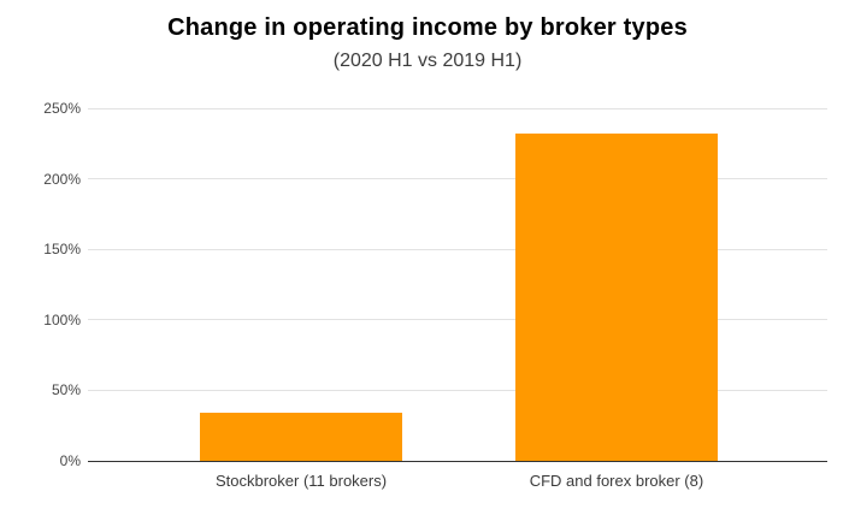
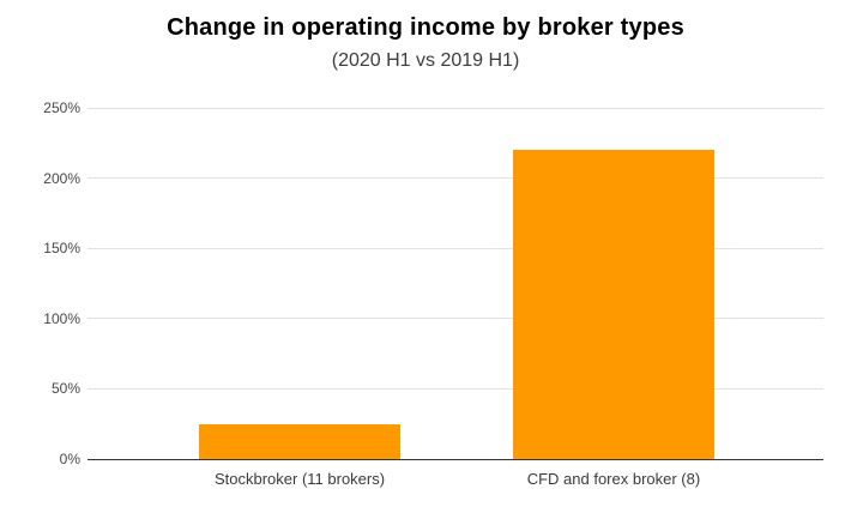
Stockbroker (11 brokers): 34% -> 25%
CFD and forex broker (8): 232% -> 220%
